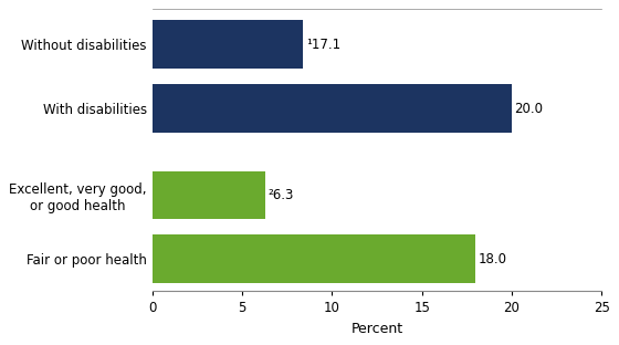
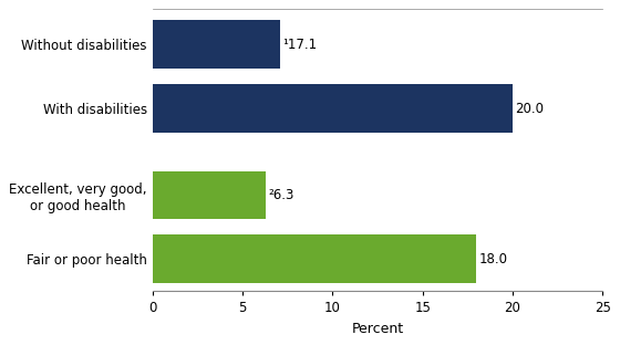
Without disabilities: 8.4 -> 7.1
